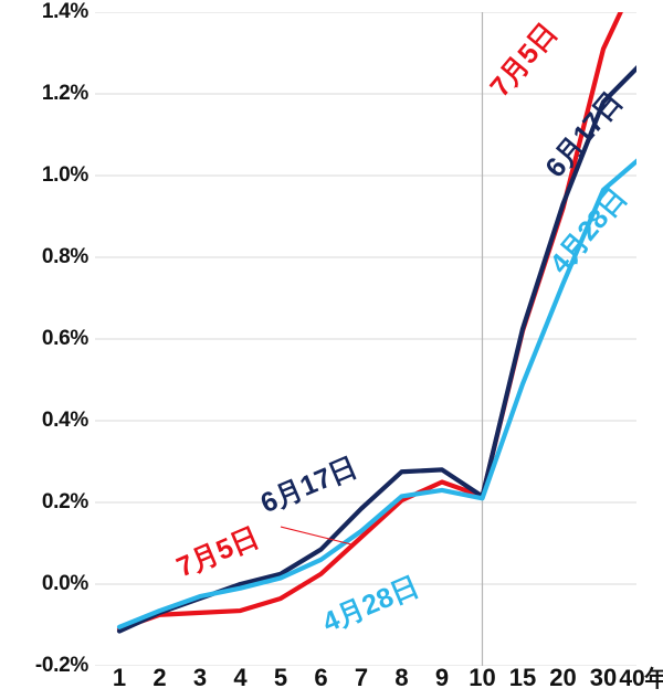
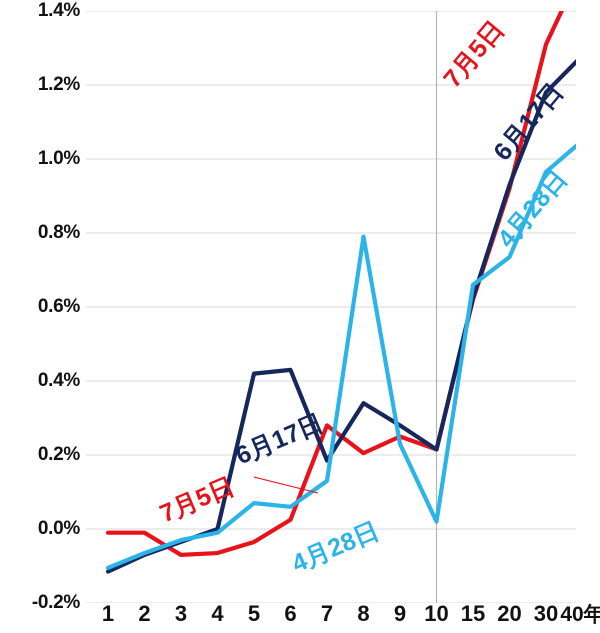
7月5日/1: -0.11% -> -0.01%
7月5日/2: -0.07% -> -0.01%
6月17日/5: 0.03% -> 0.42%
4月28日/5: 0.01% -> 0.07%
6月17日/6: 0.09% -> 0.43%
7月5日/7: 0.12% -> 0.28%
6月17日/8: 0.28% -> 0.34%
4月28日/8: 0.21% -> 0.79%
4月28日/10: 0.21% -> 0.02%
4月28日/15: 0.49% -> 0.66%
